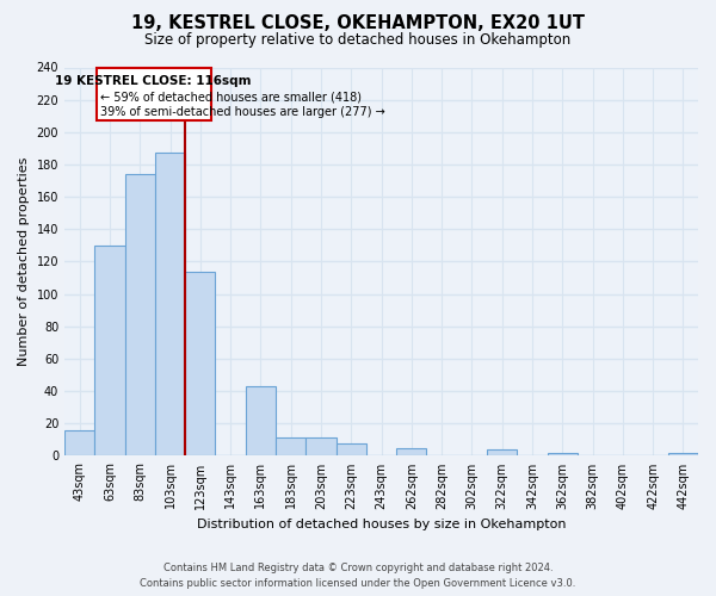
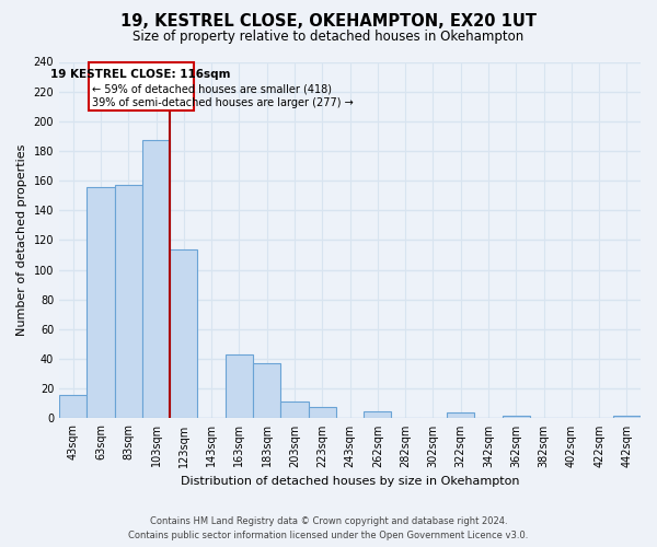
63sqm: 130 -> 156
83sqm: 174 -> 157
183sqm: 11 -> 37
